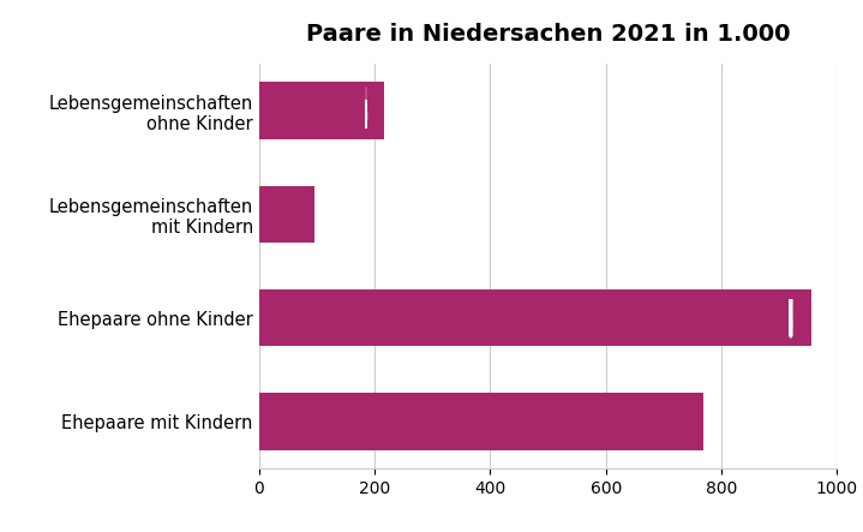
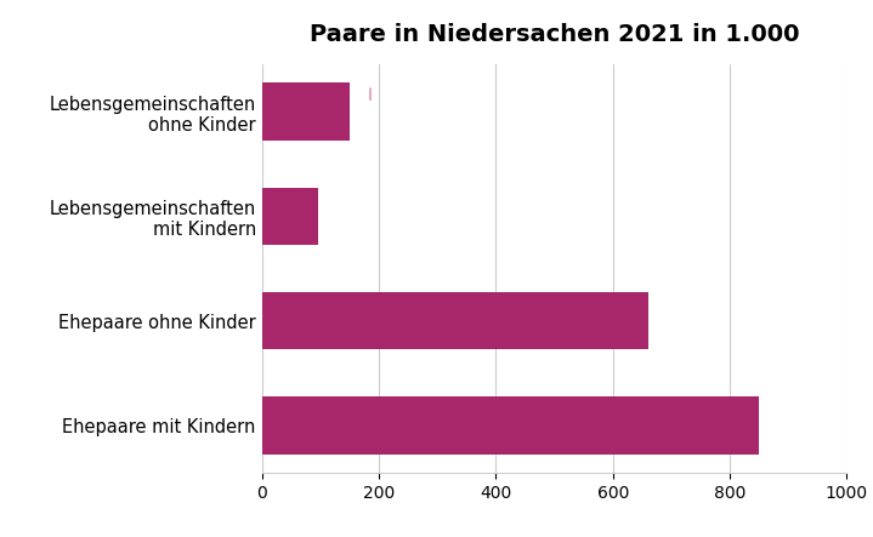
Lebensgemeinschaften ohne Kinder: 216 -> 150
Ehepaare ohne Kinder: 955 -> 660
Ehepaare mit Kindern: 769 -> 850
